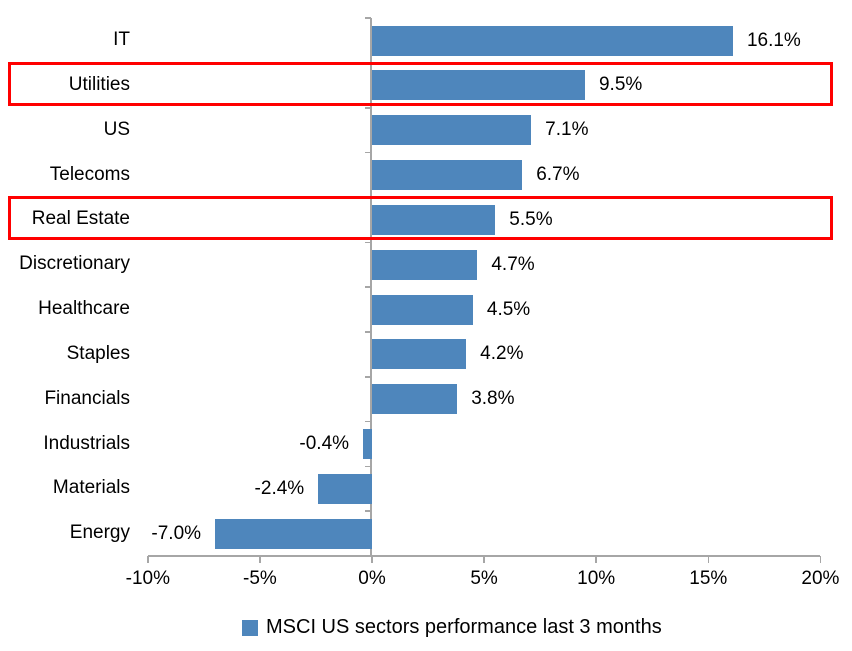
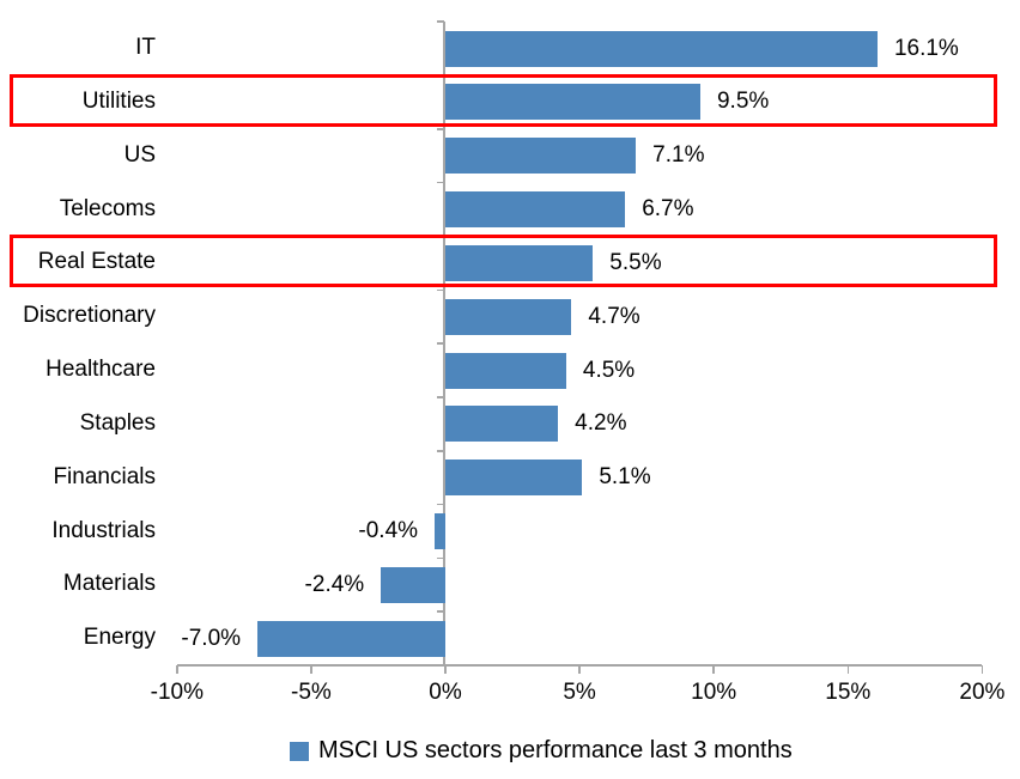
Financials: 3.8% -> 5.1%
